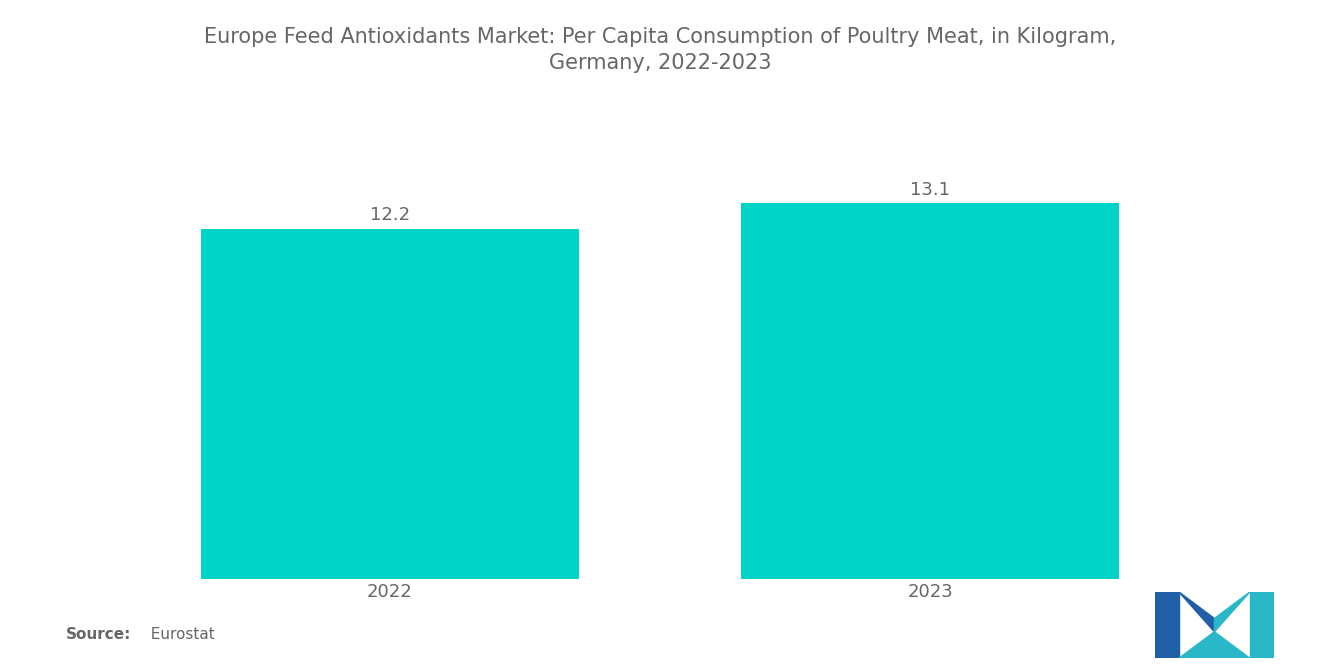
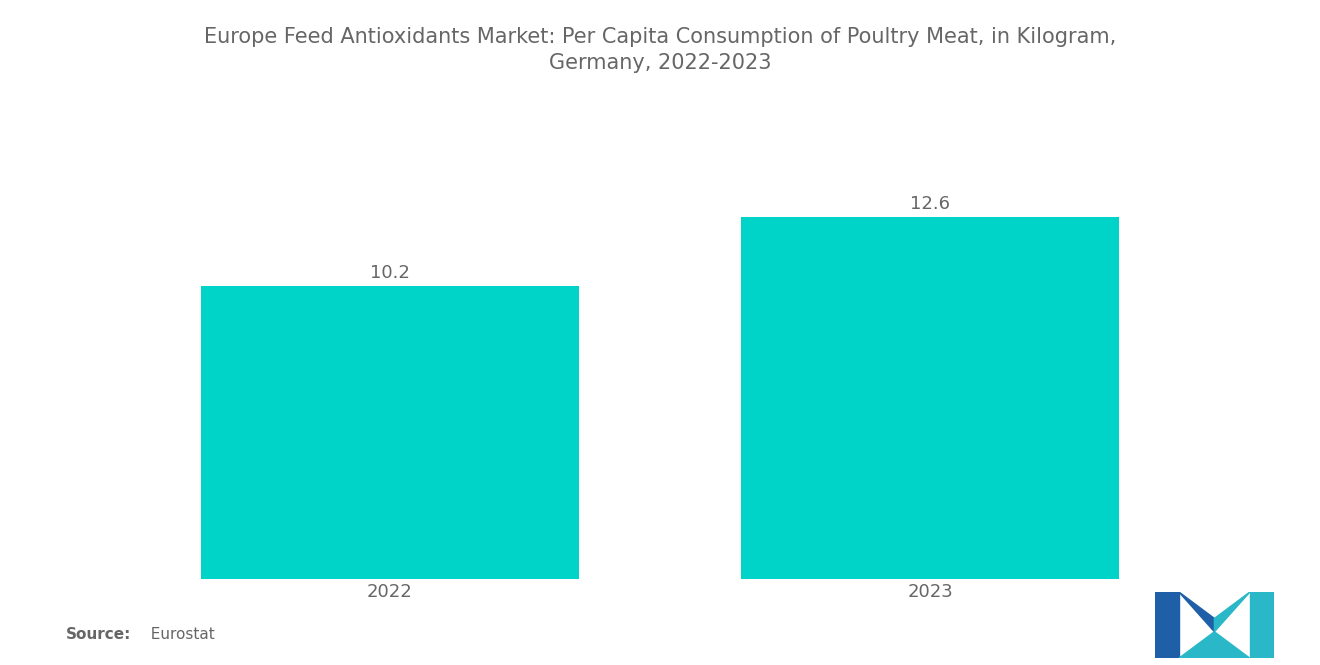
2022: 12.2 -> 10.2
2023: 13.1 -> 12.6
